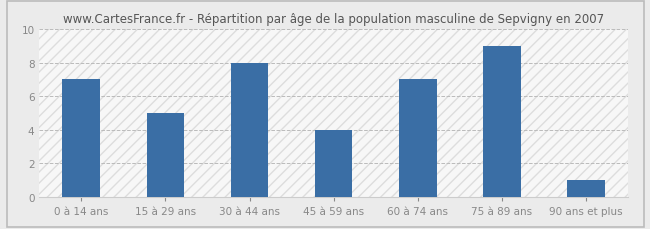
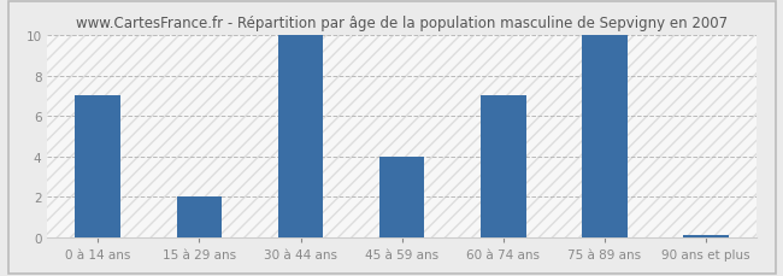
15 à 29 ans: 5.0 -> 2.0
30 à 44 ans: 8.0 -> 10.0
75 à 89 ans: 9.0 -> 10.0
90 ans et plus: 1.0 -> 0.1
